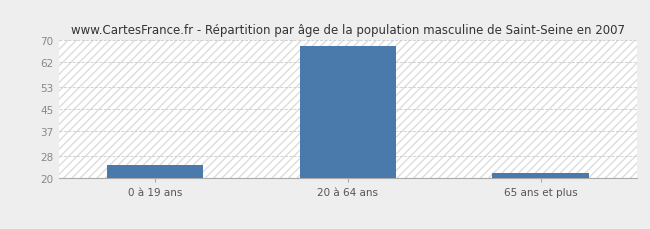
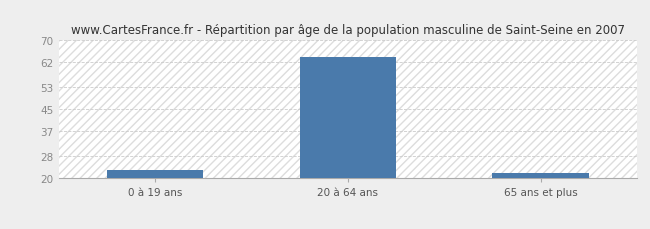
0 à 19 ans: 25 -> 23
20 à 64 ans: 68 -> 64
